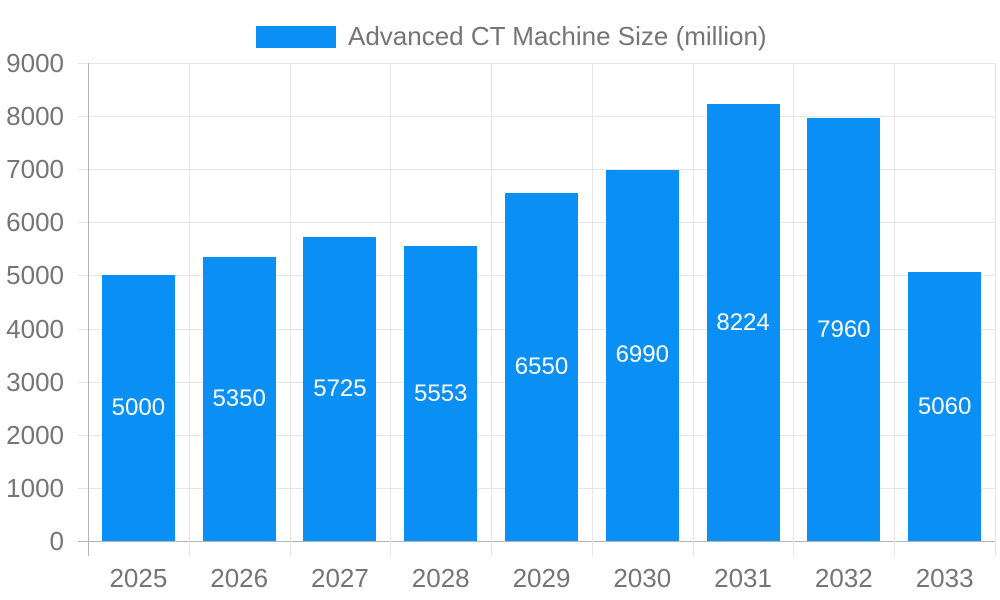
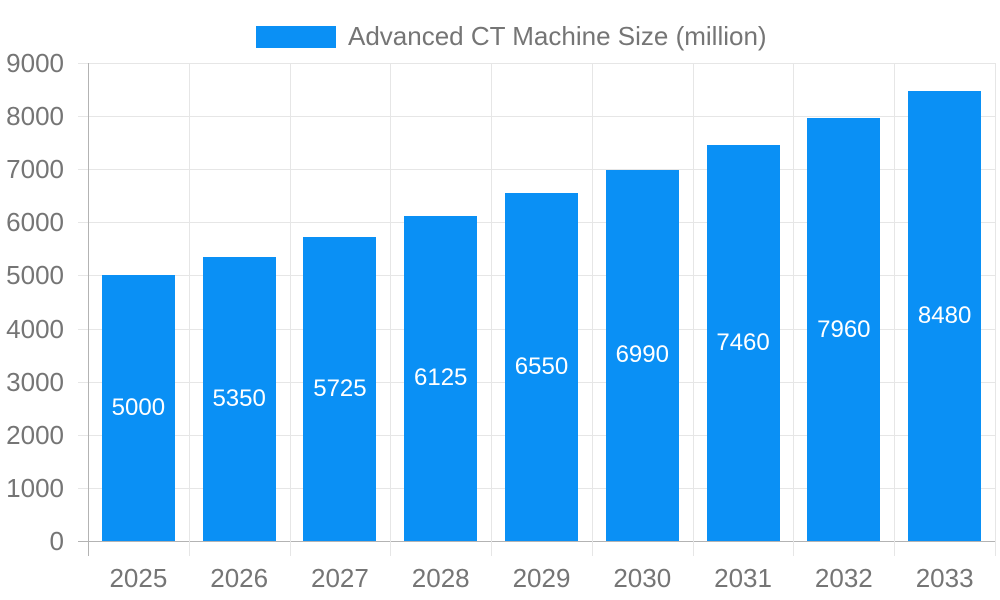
2028: 5553 -> 6125
2031: 8224 -> 7460
2033: 5060 -> 8480
